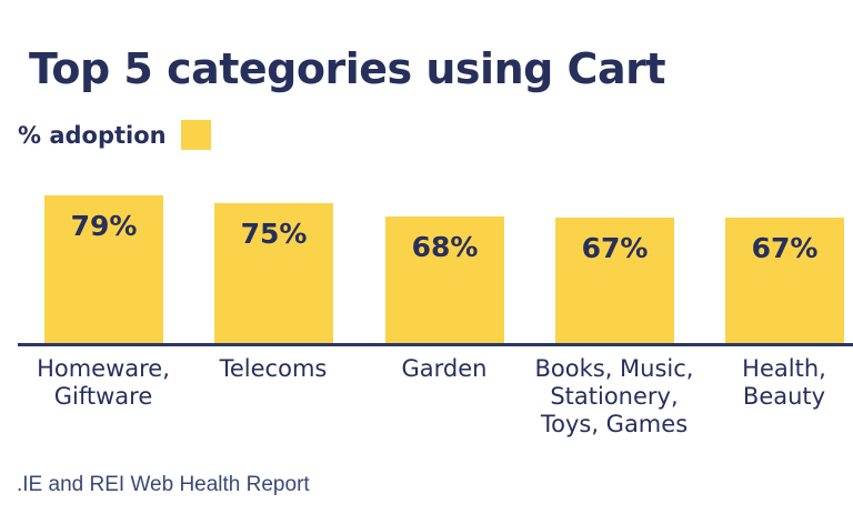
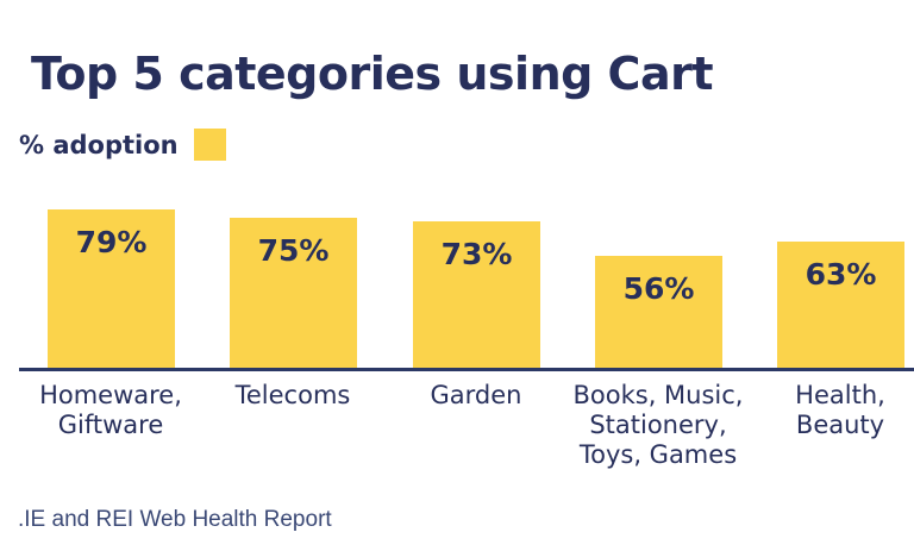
Garden: 68% -> 73%
Books, Music, Stationery, Toys, Games: 67% -> 56%
Health, Beauty: 67% -> 63%
